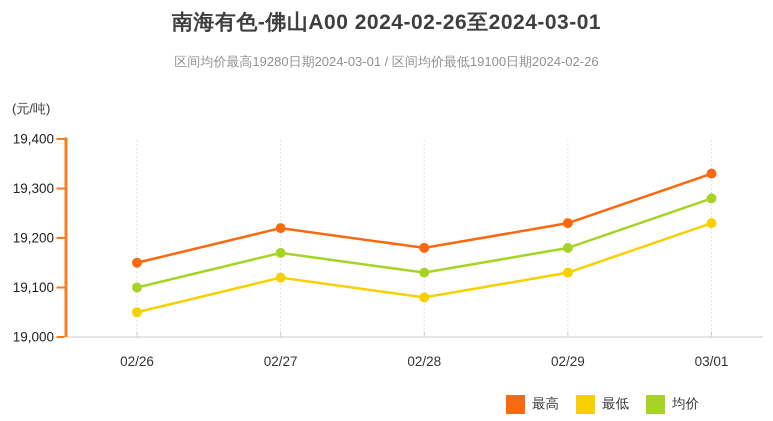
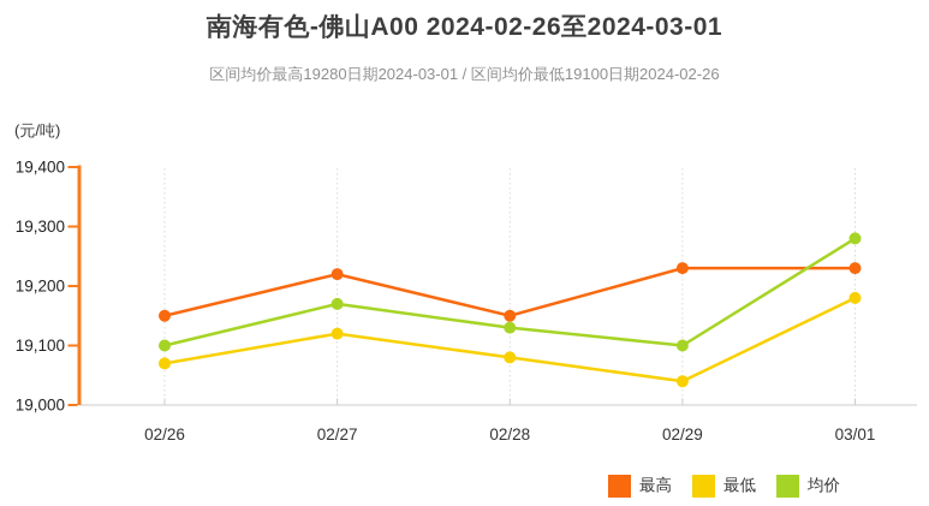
最低/02/26: 19050 -> 19070
最高/02/28: 19180 -> 19150
最低/02/29: 19130 -> 19040
均价/02/29: 19180 -> 19100
最高/03/01: 19330 -> 19230
最低/03/01: 19230 -> 19180
